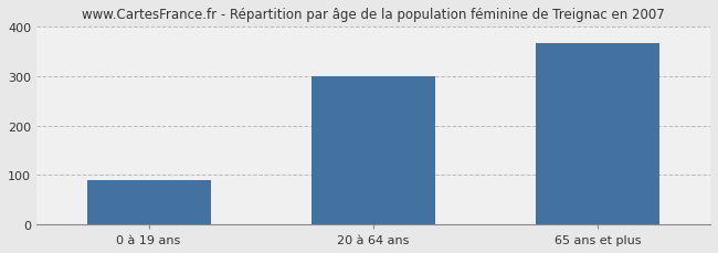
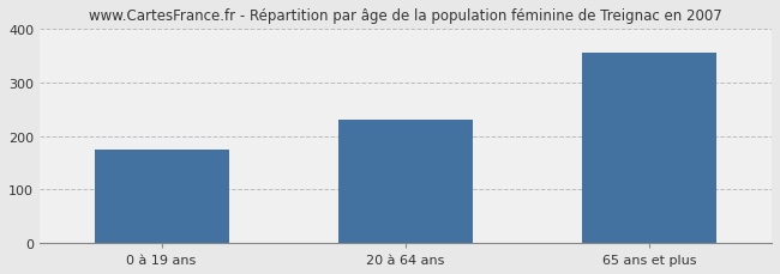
0 à 19 ans: 90 -> 175
20 à 64 ans: 301 -> 230
65 ans et plus: 368 -> 355
